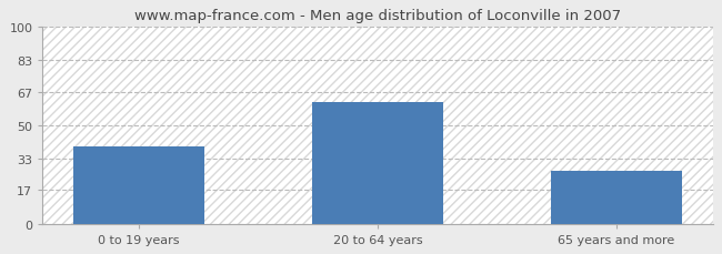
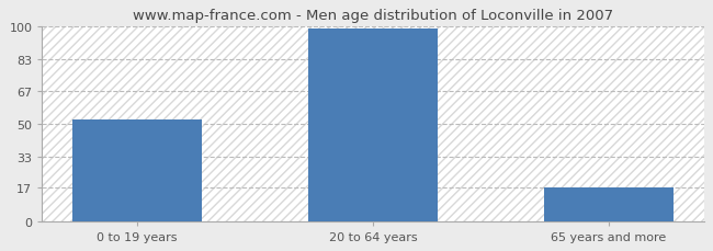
0 to 19 years: 39 -> 52
20 to 64 years: 62 -> 99
65 years and more: 27 -> 17
